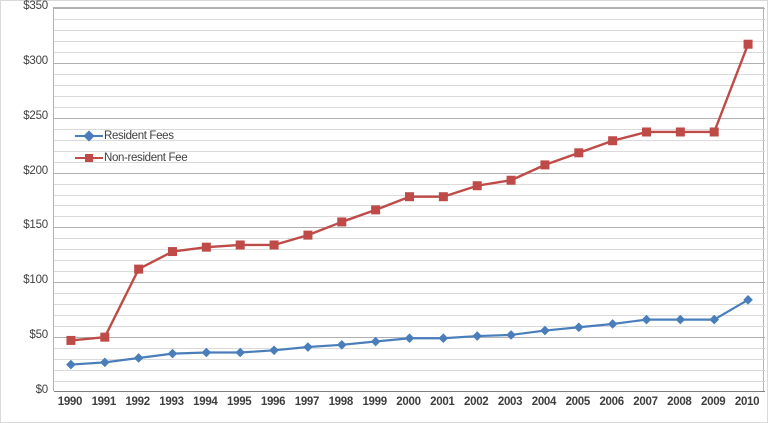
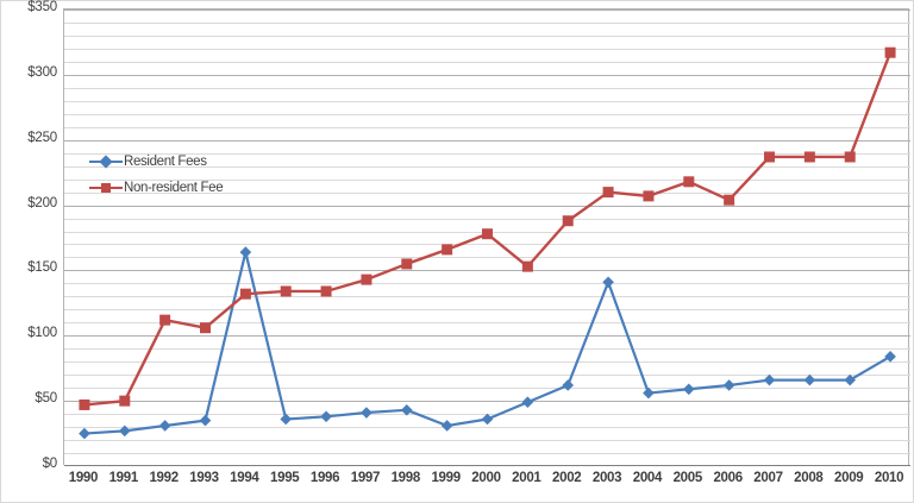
Non-resident Fee/1993: $128 -> $106
Resident Fees/1994: $36 -> $164
Resident Fees/1999: $46 -> $31
Resident Fees/2000: $49 -> $36
Non-resident Fee/2001: $178 -> $153
Resident Fees/2002: $51 -> $62
Resident Fees/2003: $52 -> $141
Non-resident Fee/2003: $193 -> $210
Non-resident Fee/2006: $229 -> $204
